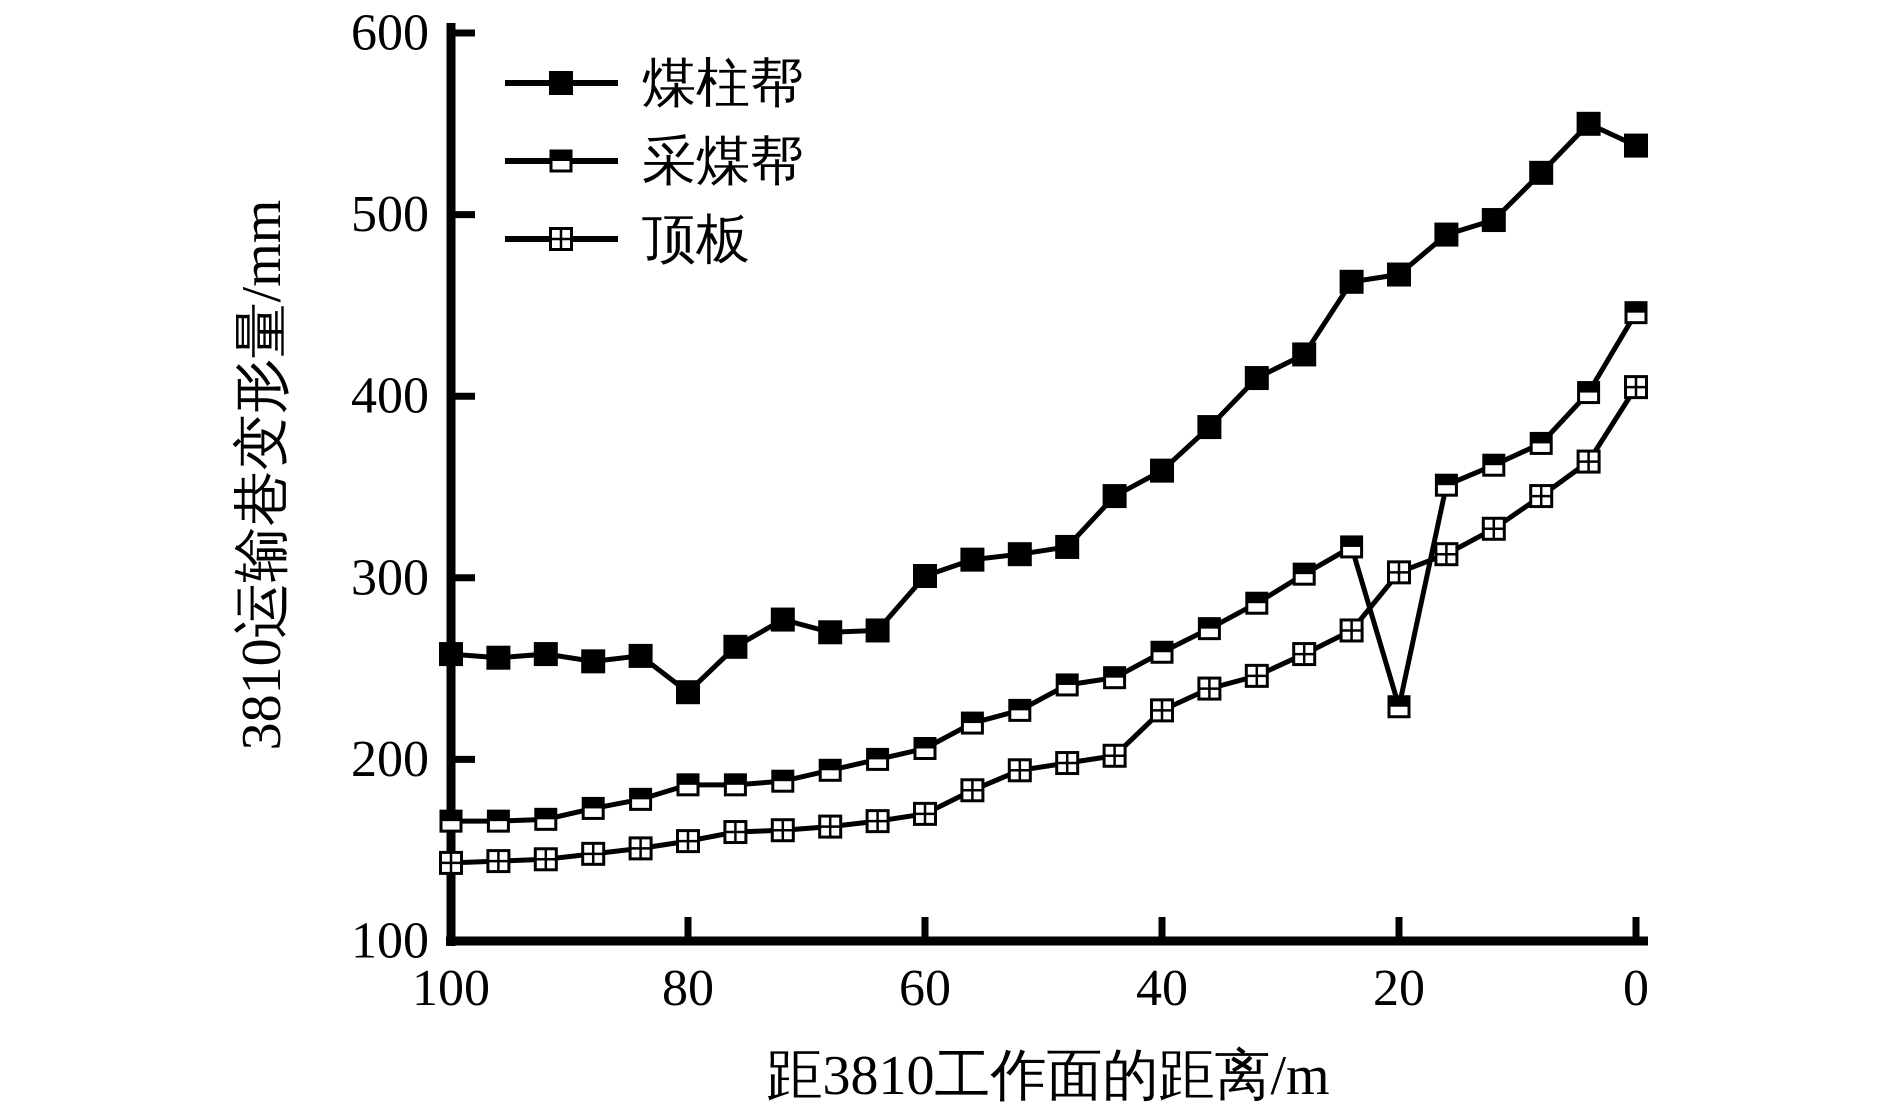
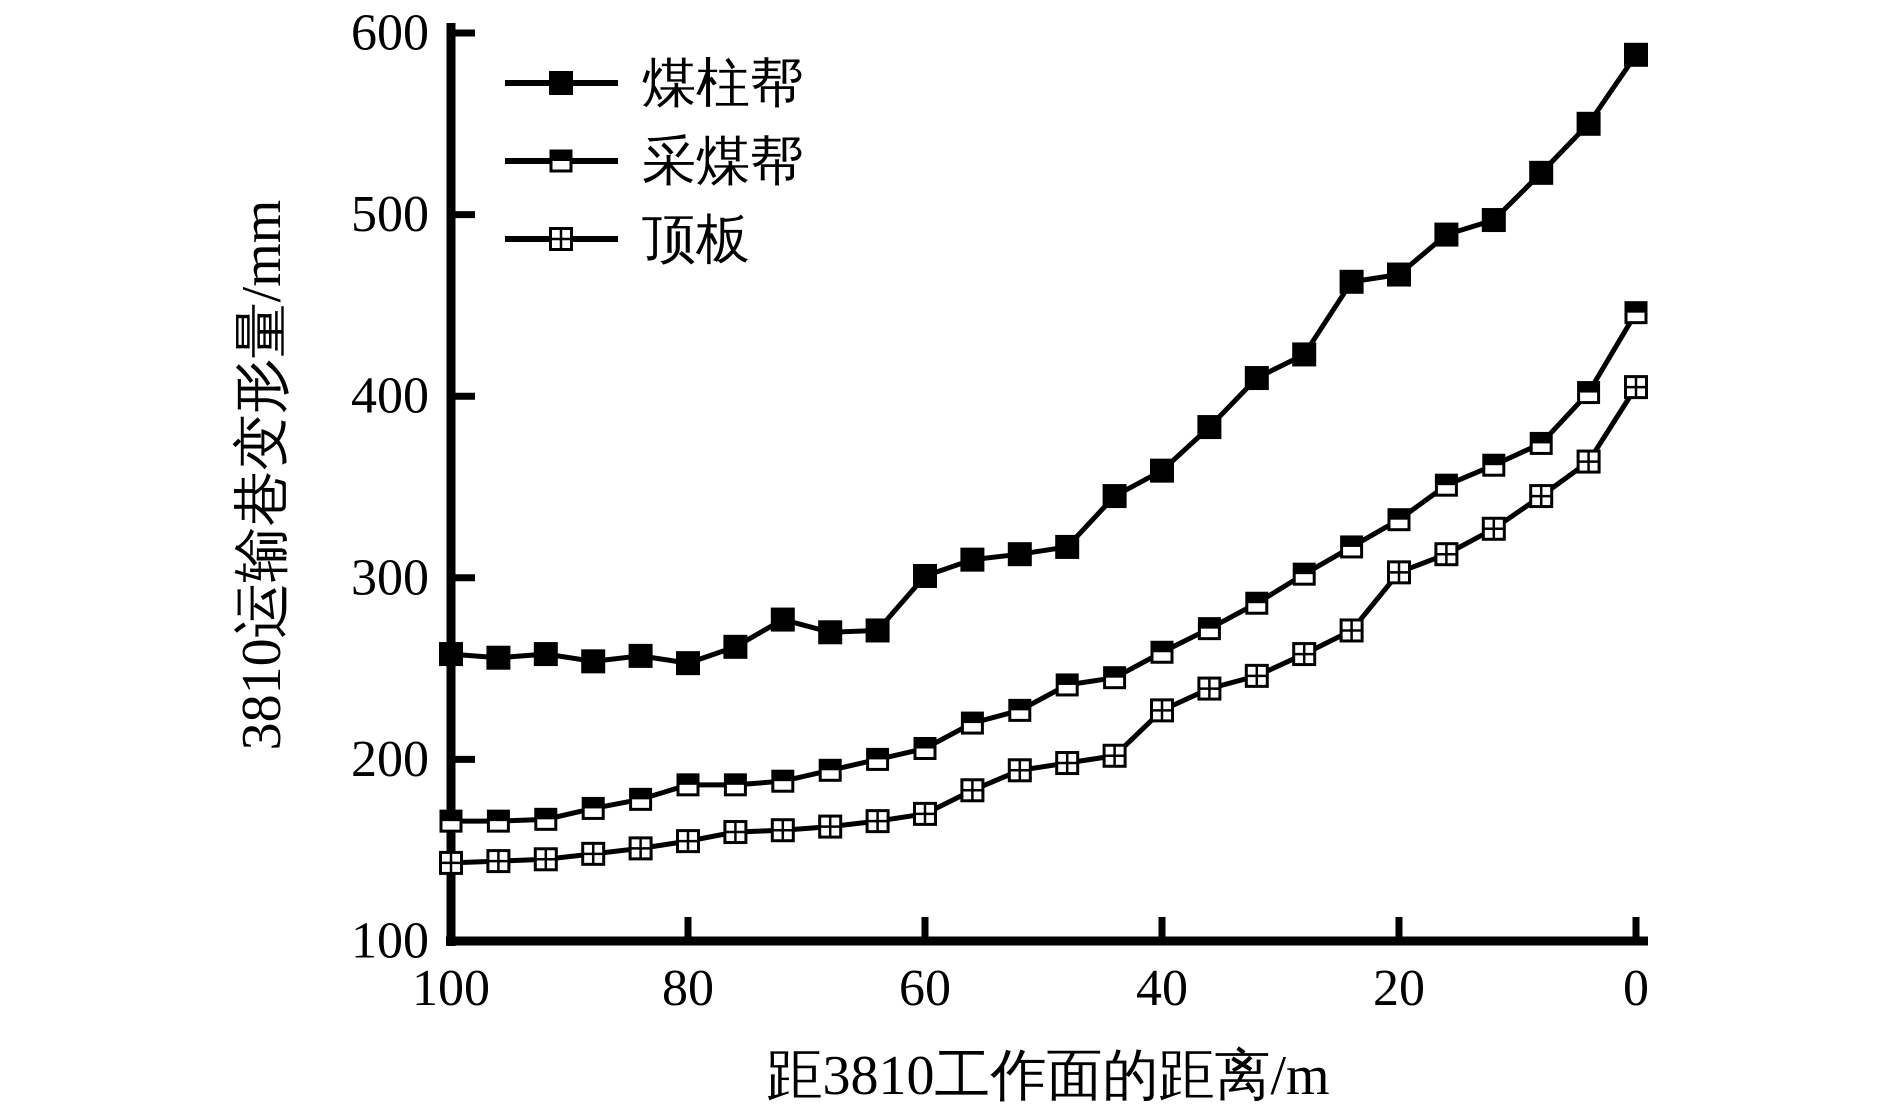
煤柱帮/80: 237 -> 253
采煤帮/20: 229 -> 332
煤柱帮/0: 538 -> 588
